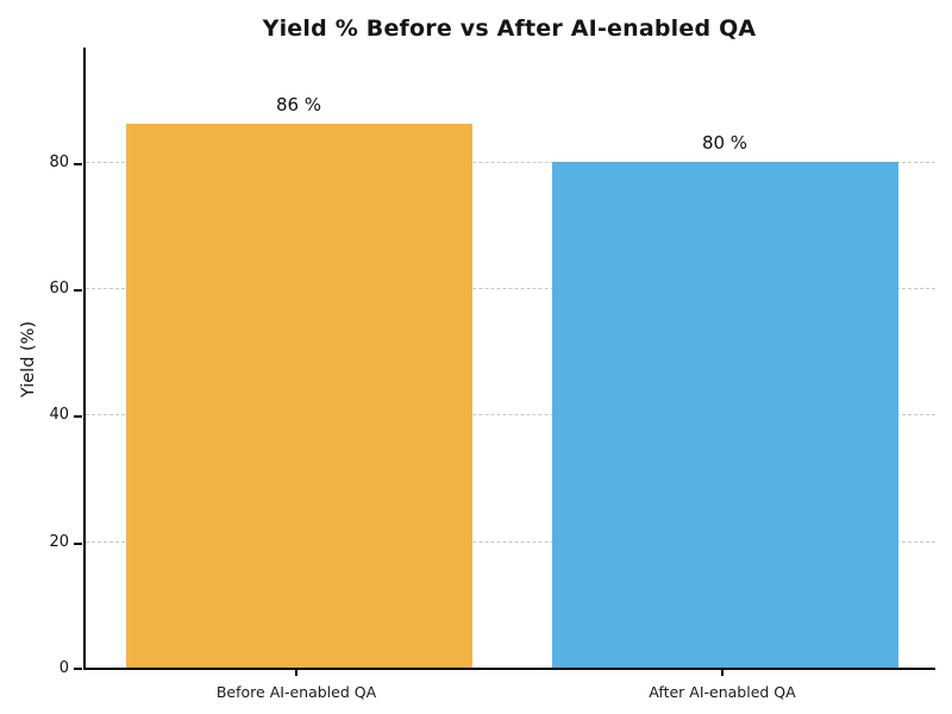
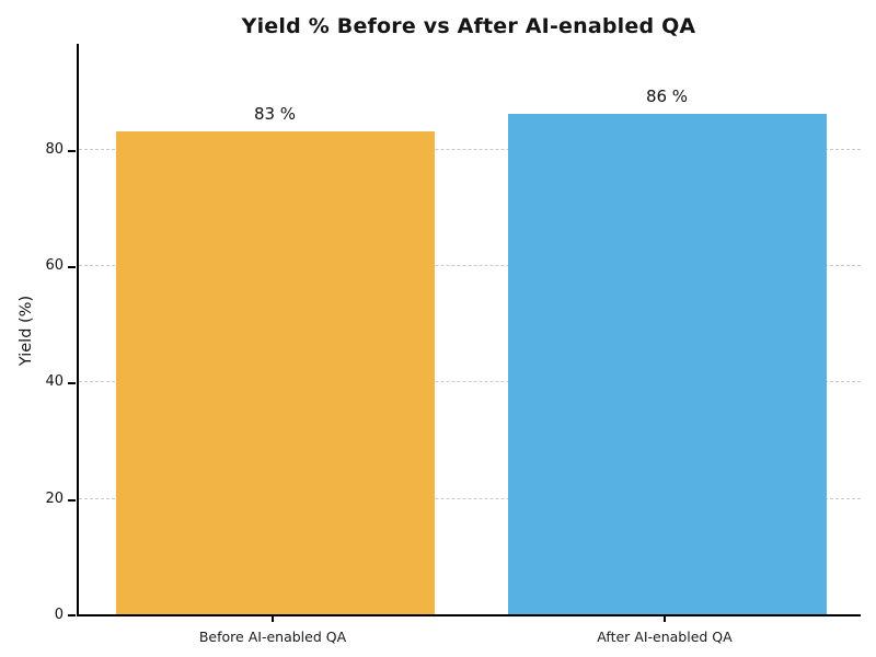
Before AI-enabled QA: 86 -> 83
After AI-enabled QA: 80 -> 86
